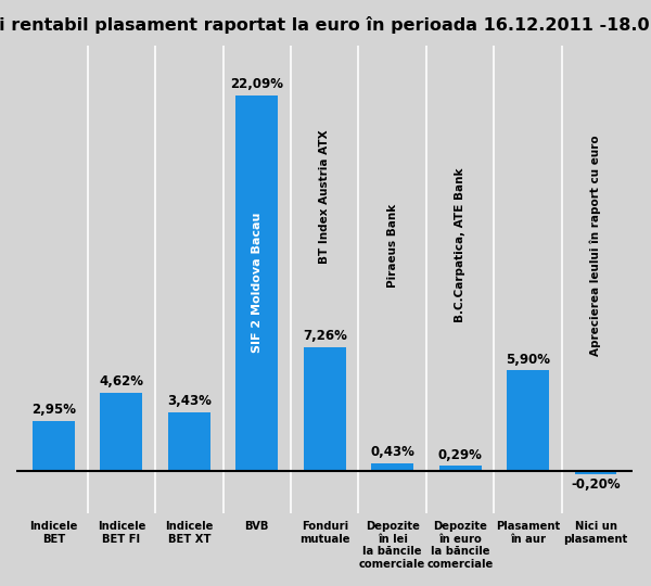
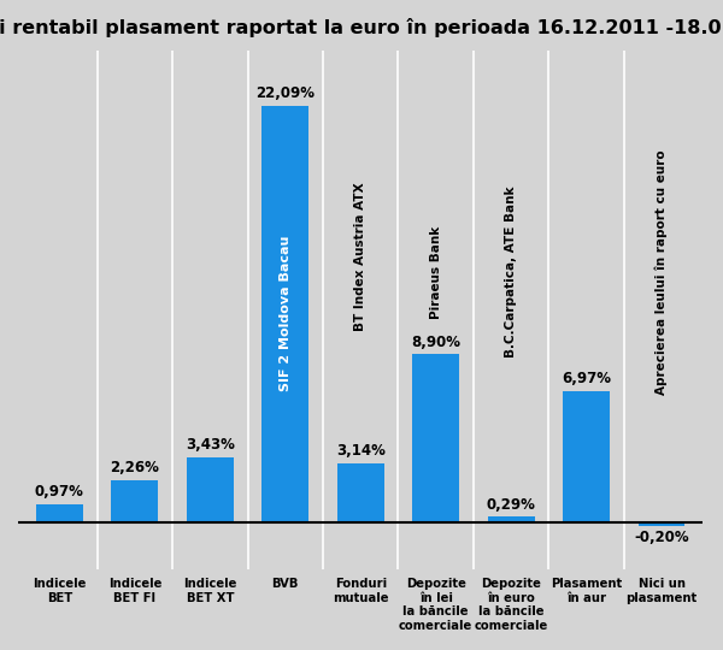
Indicele BET: 2,95% -> 0,97%
Indicele BET FI: 4,62% -> 2,26%
Fonduri mutuale: 7,26% -> 3,14%
Depozite în lei la băncile comerciale: 0,43% -> 8,90%
Plasament în aur: 5,90% -> 6,97%
